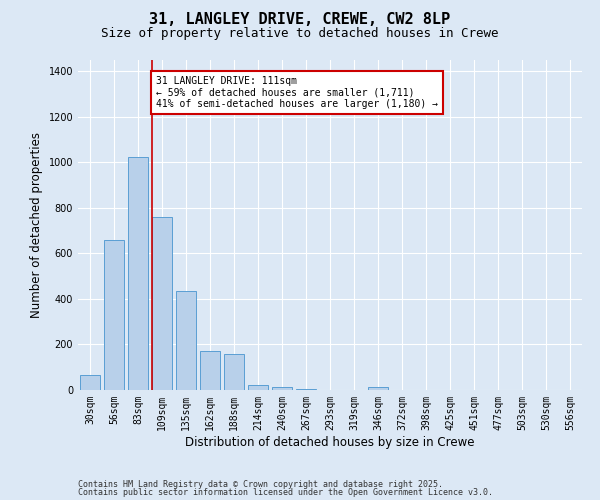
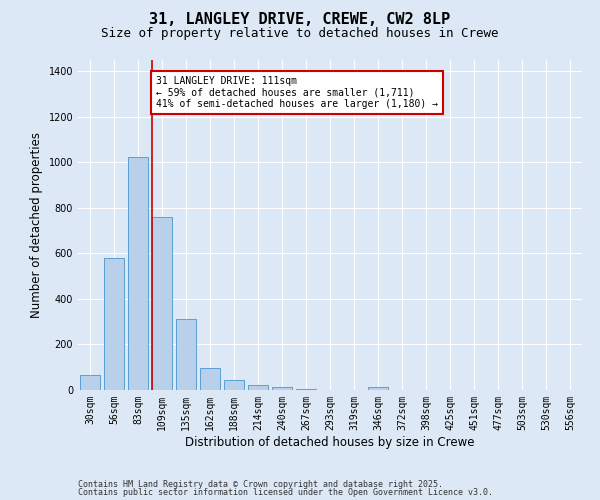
56sqm: 660 -> 580
135sqm: 435 -> 310
162sqm: 170 -> 95
188sqm: 160 -> 42
